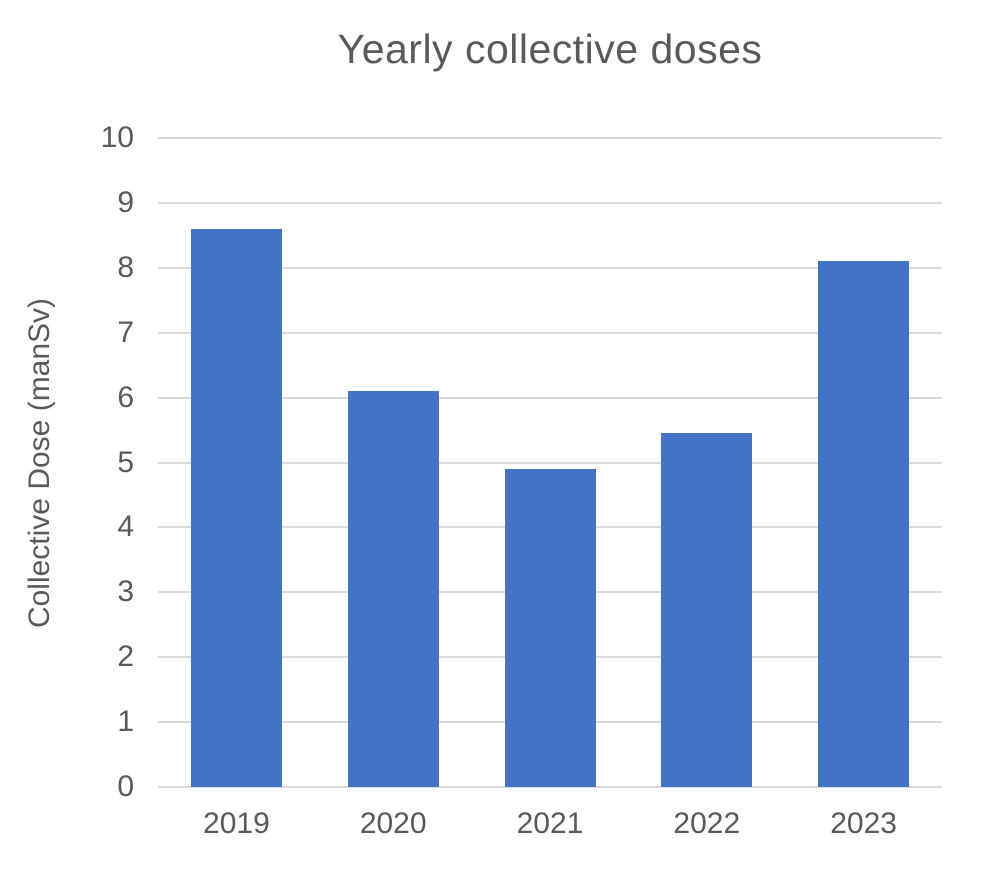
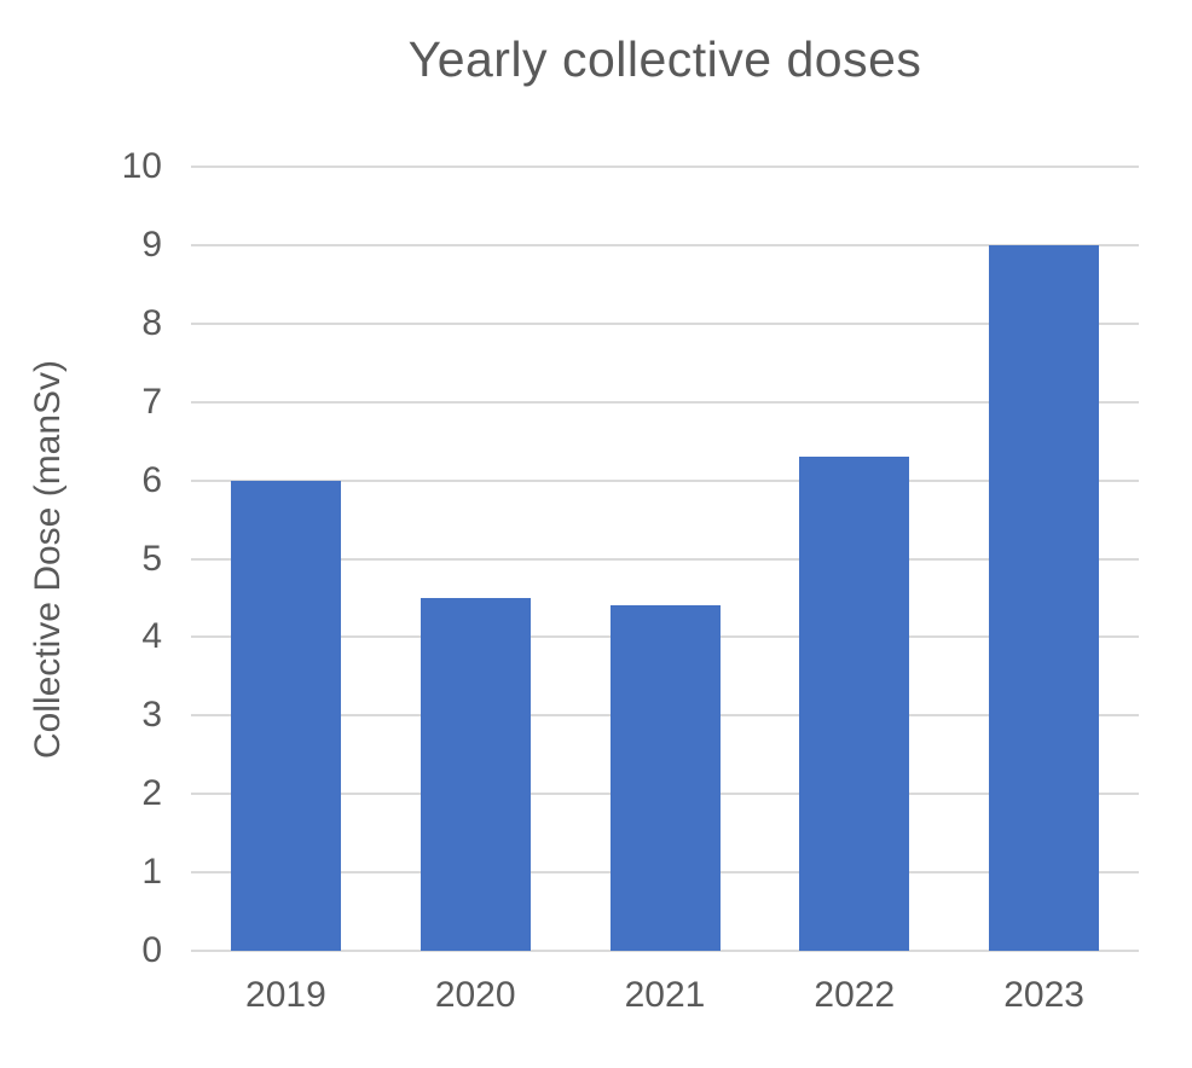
2019: 8.6 -> 6.0
2020: 6.1 -> 4.5
2021: 4.9 -> 4.4
2022: 5.5 -> 6.3
2023: 8.1 -> 9.0
